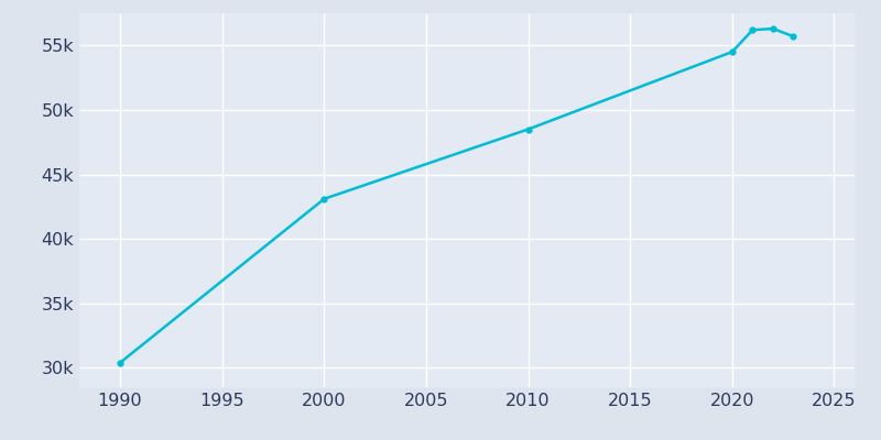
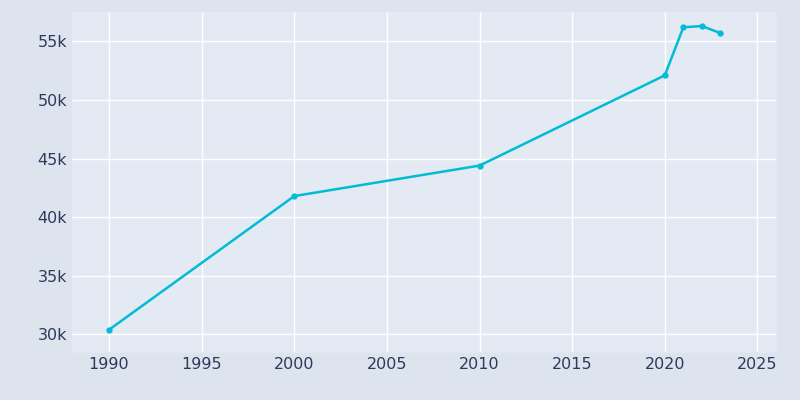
2000: 43.1k -> 41.8k
2010: 48.5k -> 44.4k
2020: 54.5k -> 52.1k
